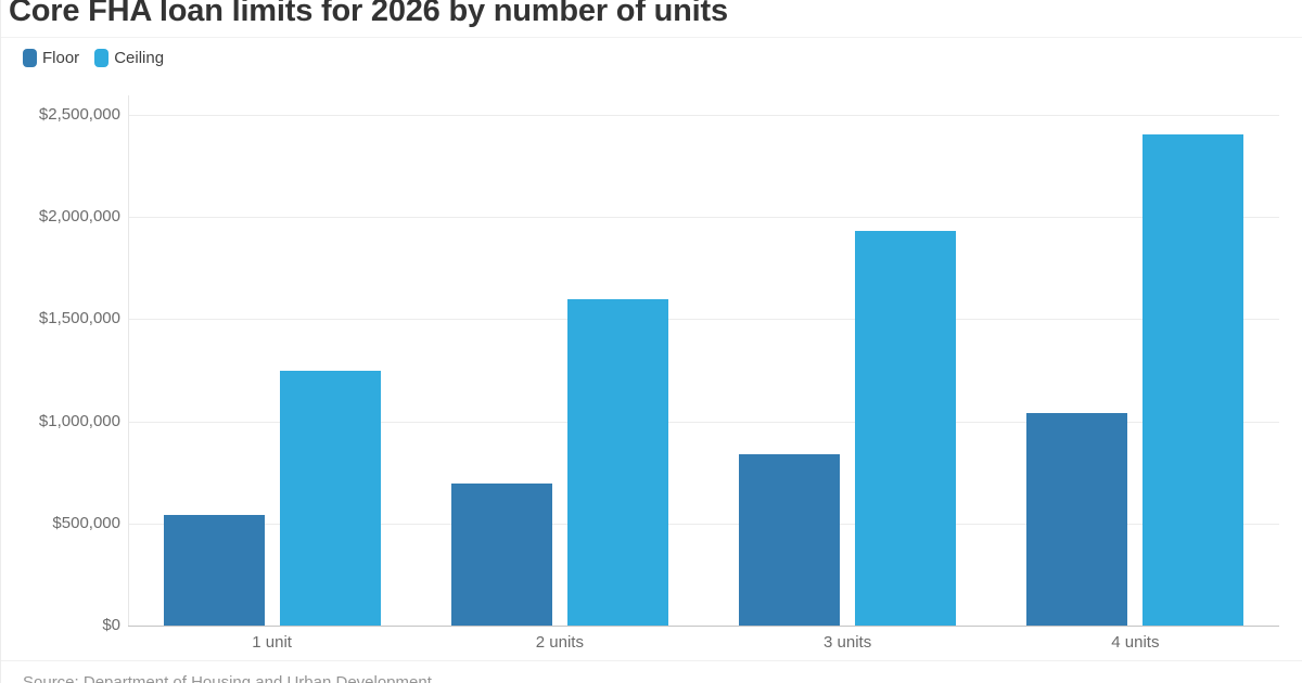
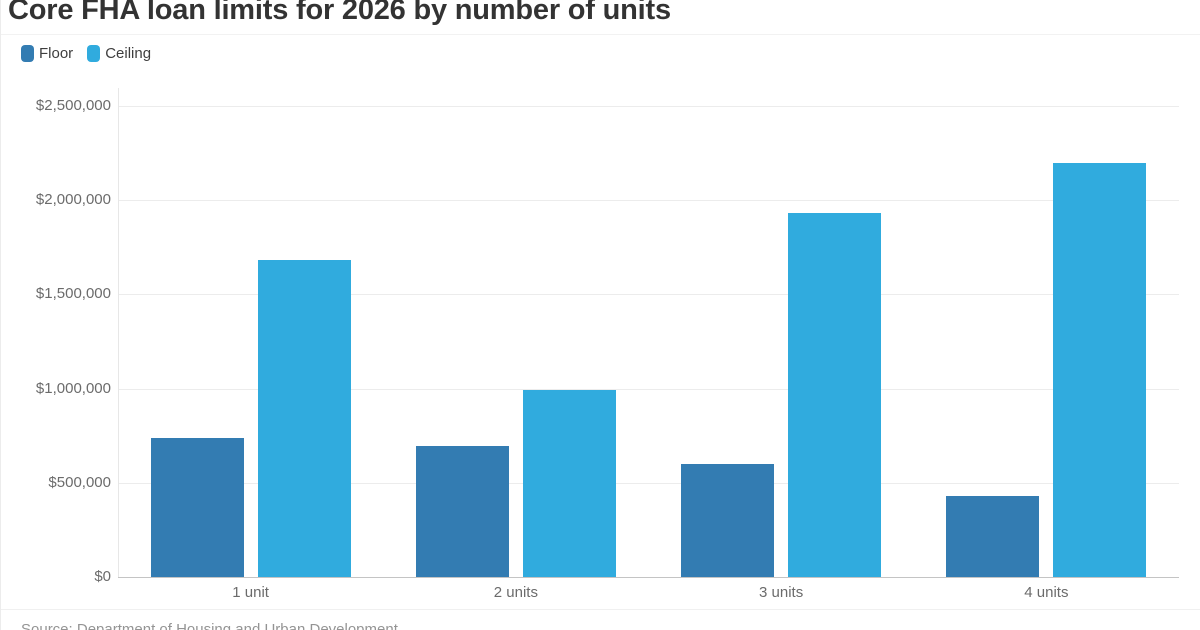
Floor/1 unit: $540000 -> $740000
Ceiling/1 unit: $1250000 -> $1680000
Ceiling/2 units: $1600000 -> $990000
Floor/3 units: $840000 -> $600000
Floor/4 units: $1040000 -> $430000
Ceiling/4 units: $2400000 -> $2200000
